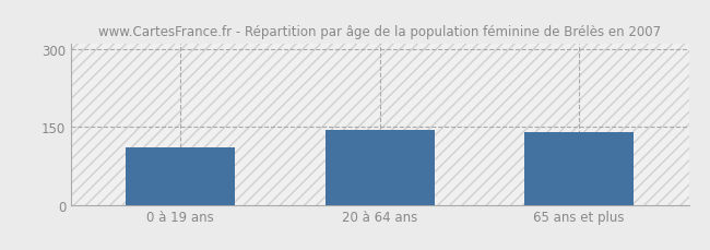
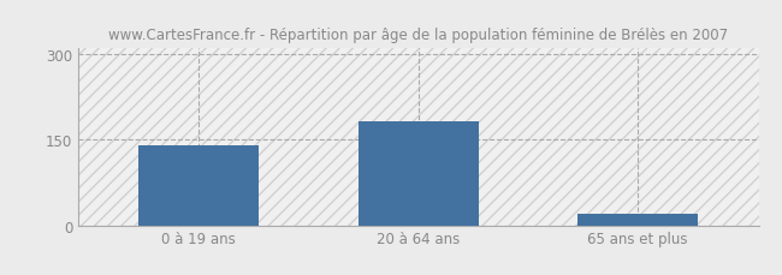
0 à 19 ans: 110 -> 140
20 à 64 ans: 145 -> 183
65 ans et plus: 140 -> 20
